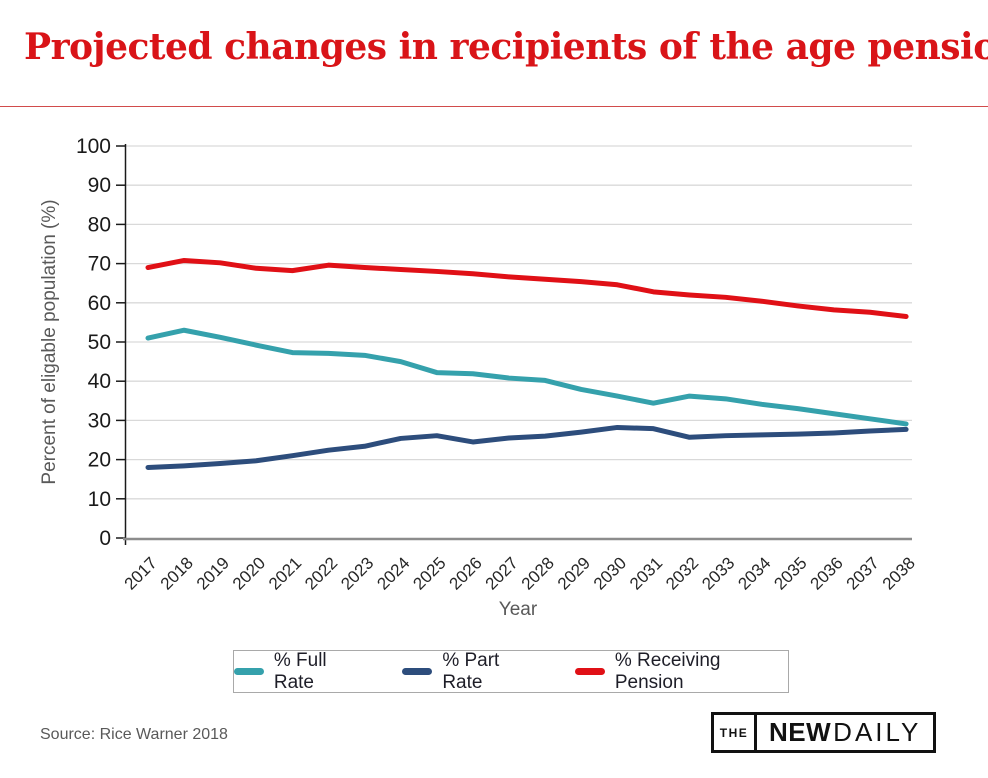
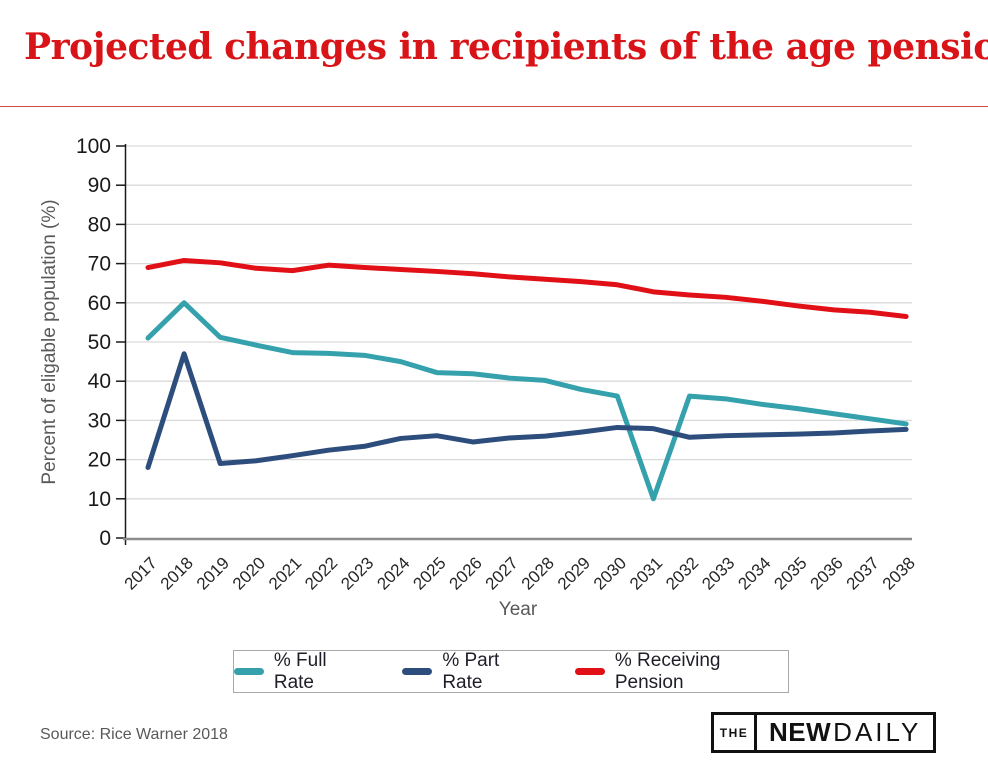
% Full Rate/2018: 53 -> 60
% Part Rate/2018: 18 -> 47
% Full Rate/2031: 34 -> 10
